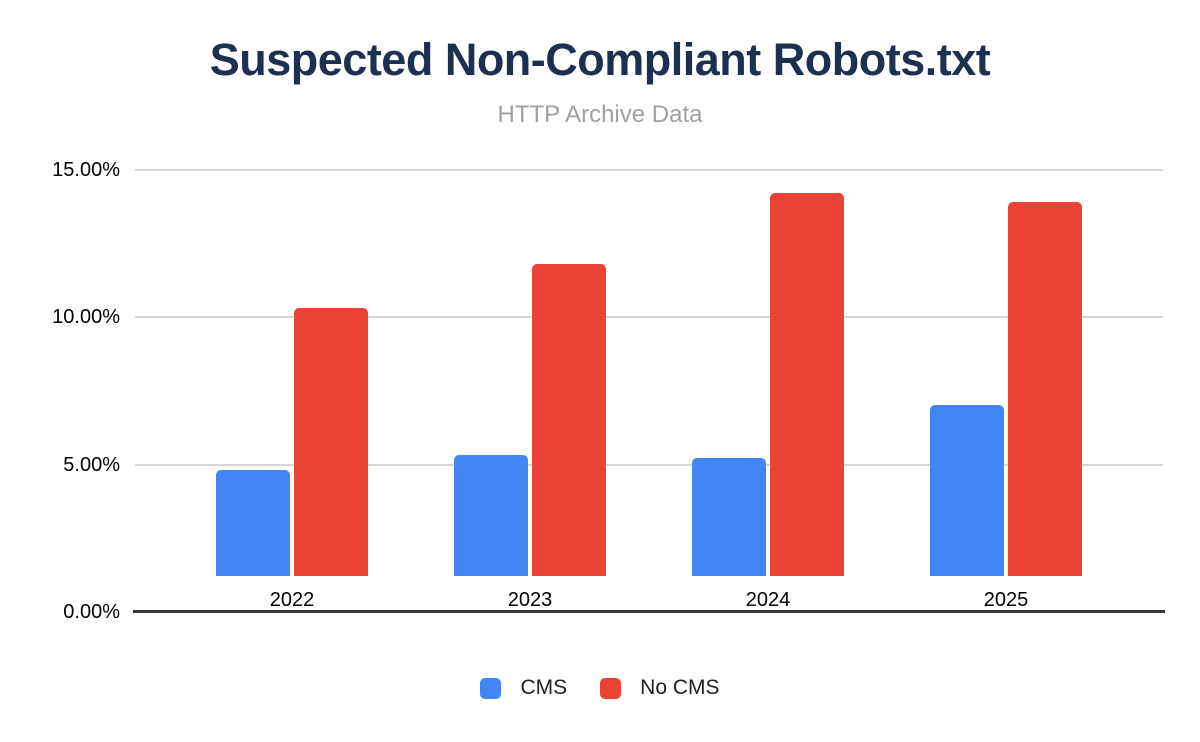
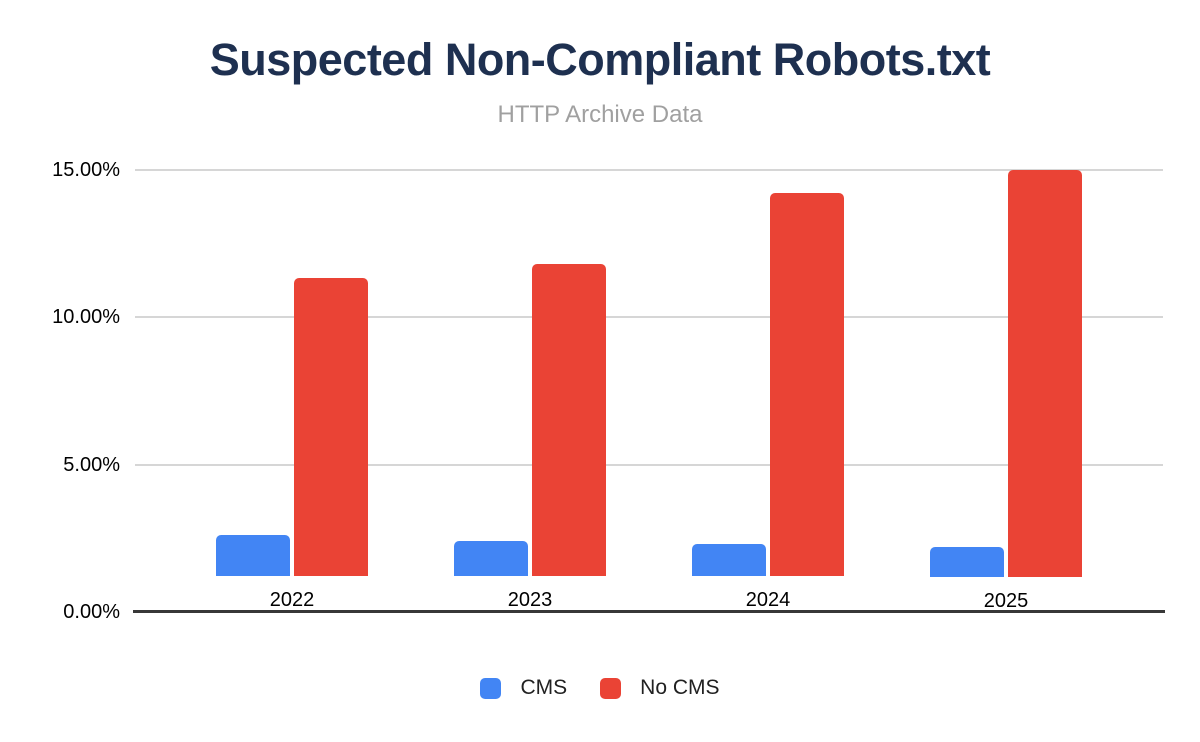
CMS/2022: 3.6% -> 1.4%
No CMS/2022: 9.1% -> 10.1%
CMS/2023: 4.1% -> 1.2%
CMS/2024: 4.0% -> 1.1%
CMS/2025: 5.8% -> 1.0%
No CMS/2025: 12.7% -> 13.8%
